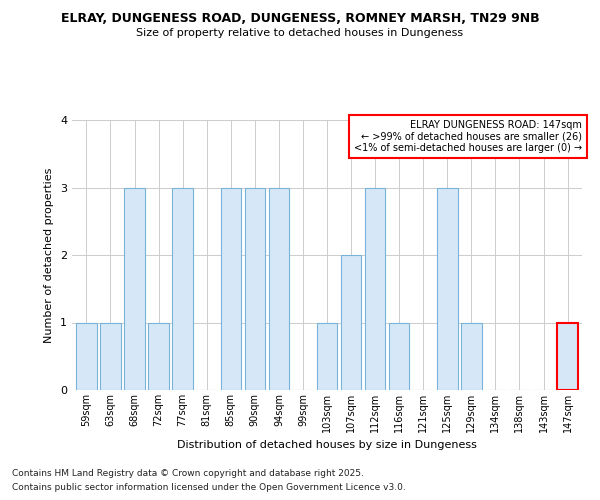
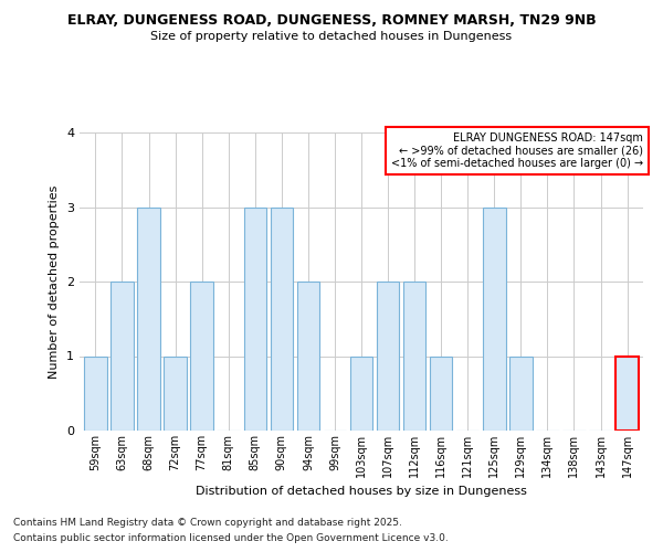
63sqm: 1 -> 2
77sqm: 3 -> 2
94sqm: 3 -> 2
112sqm: 3 -> 2
